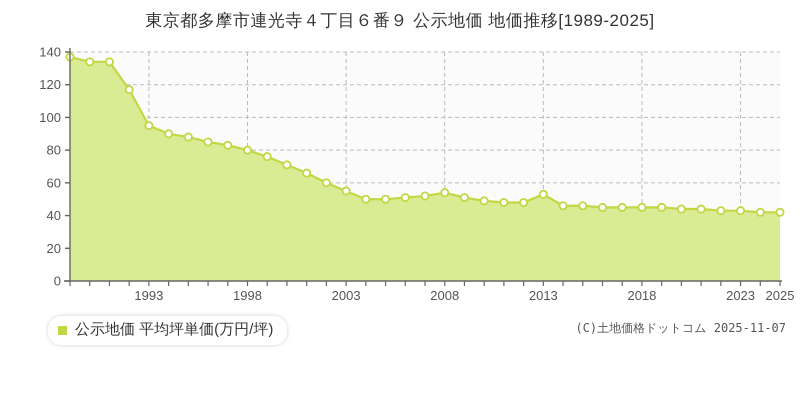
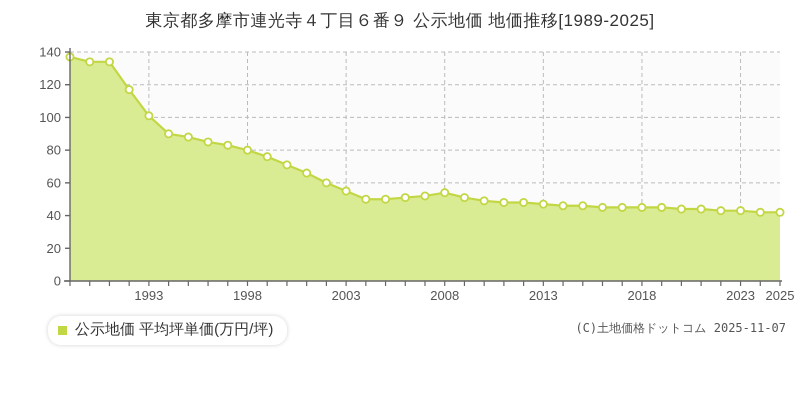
1993: 95 -> 101
2013: 53 -> 47
